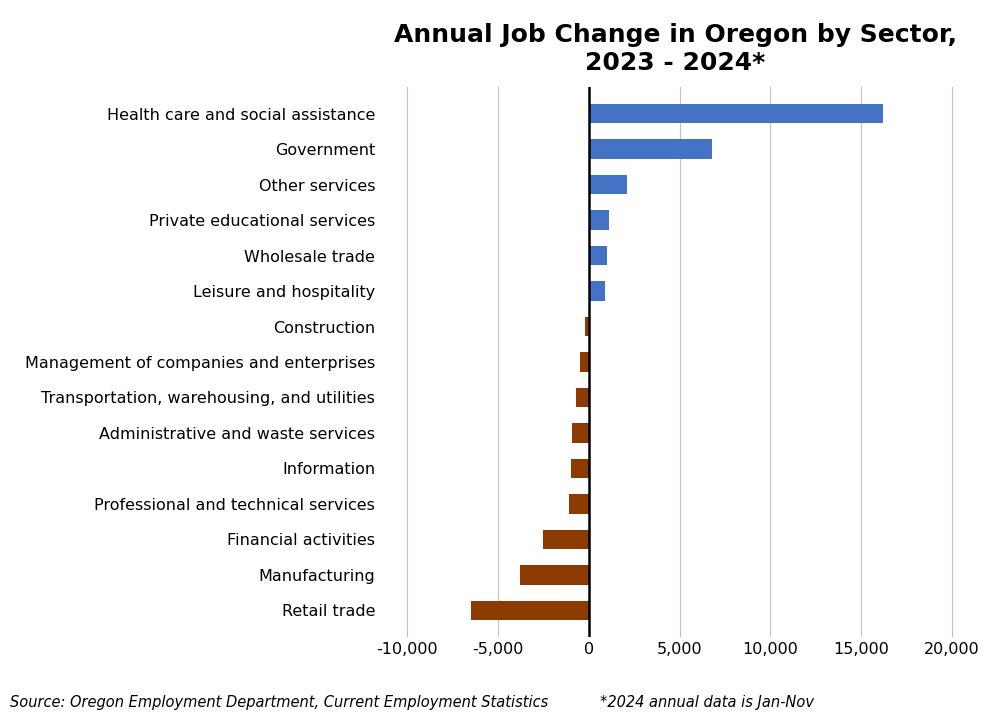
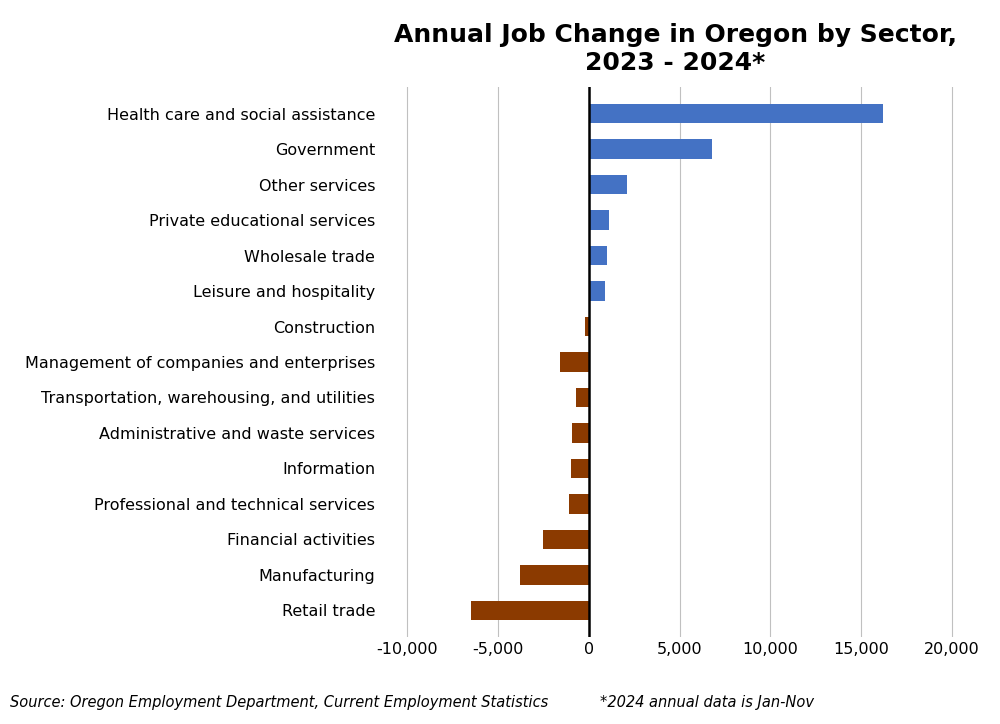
Management of companies and enterprises: -500 -> -1,600
